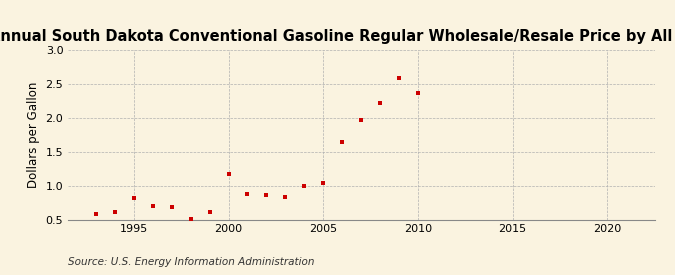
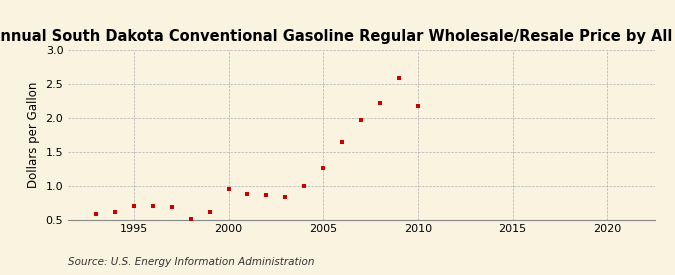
1995: 0.82 -> 0.70
2000: 1.18 -> 0.95
2005: 1.04 -> 1.26
2010: 2.36 -> 2.17
